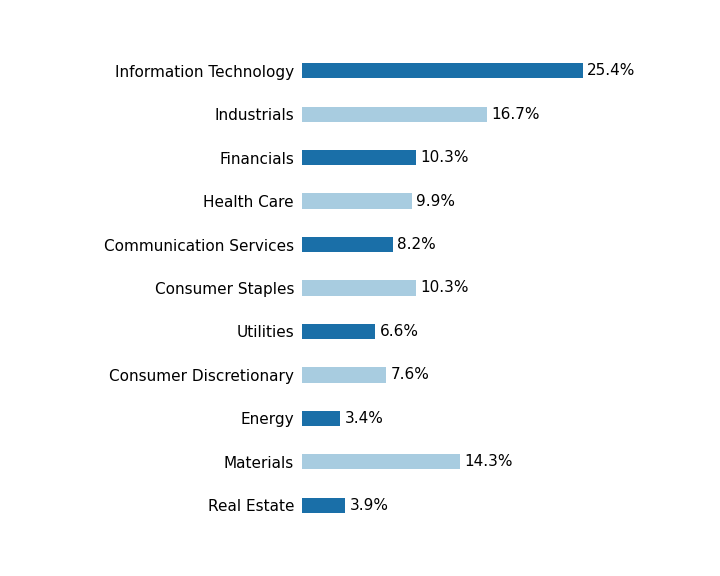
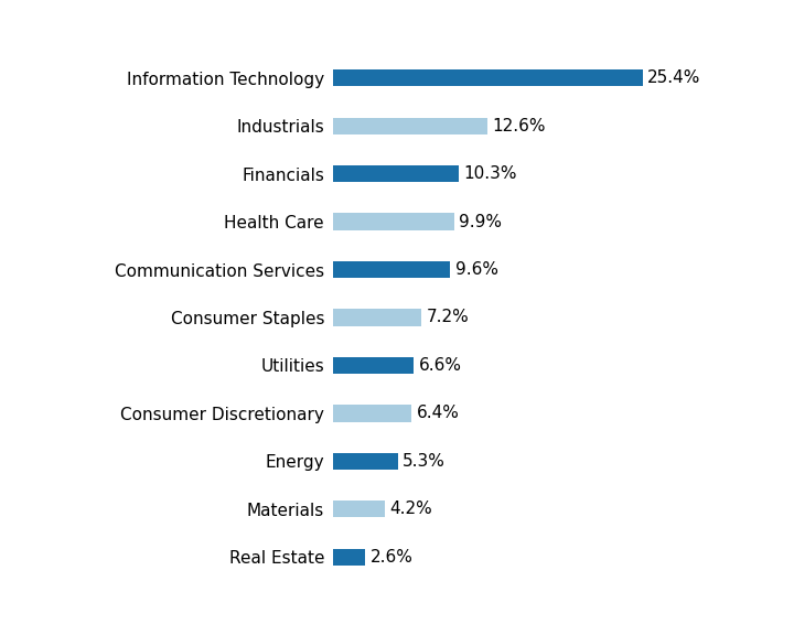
Industrials: 16.7% -> 12.6%
Communication Services: 8.2% -> 9.6%
Consumer Staples: 10.3% -> 7.2%
Consumer Discretionary: 7.6% -> 6.4%
Energy: 3.4% -> 5.3%
Materials: 14.3% -> 4.2%
Real Estate: 3.9% -> 2.6%
